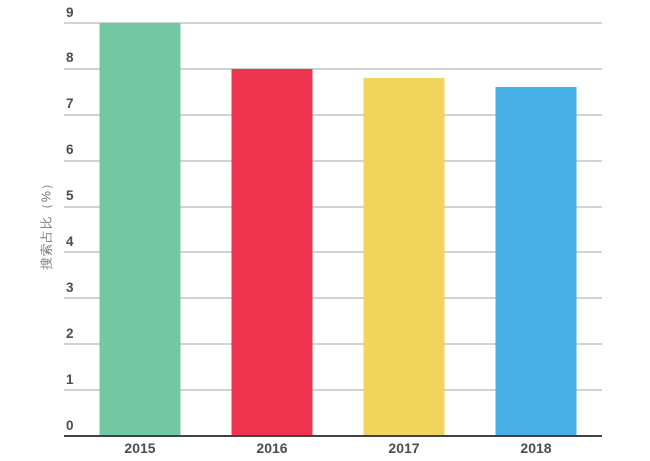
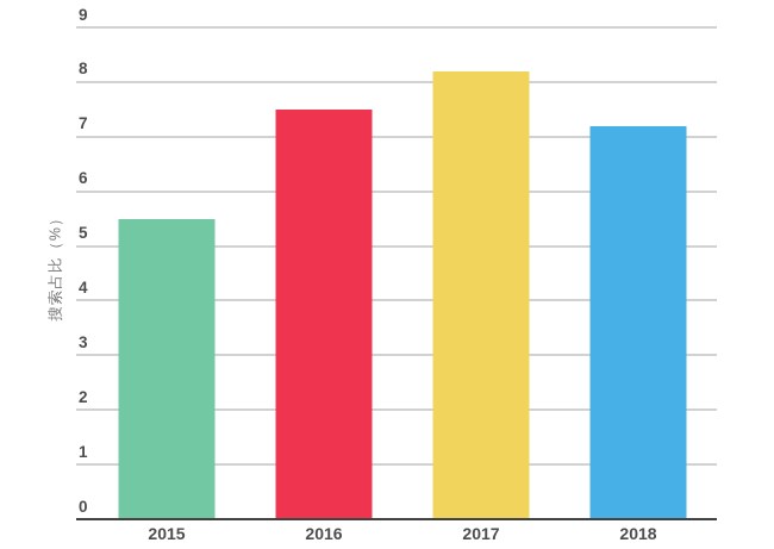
2015: 9.0 -> 5.5
2016: 8.0 -> 7.5
2017: 7.8 -> 8.2
2018: 7.6 -> 7.2
